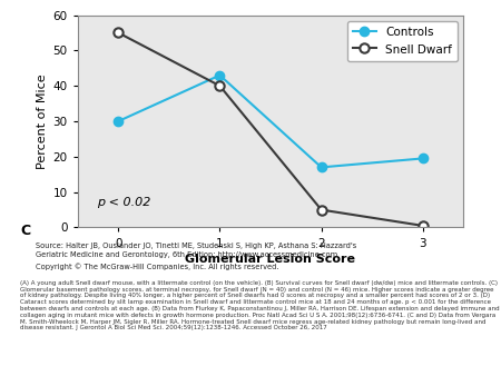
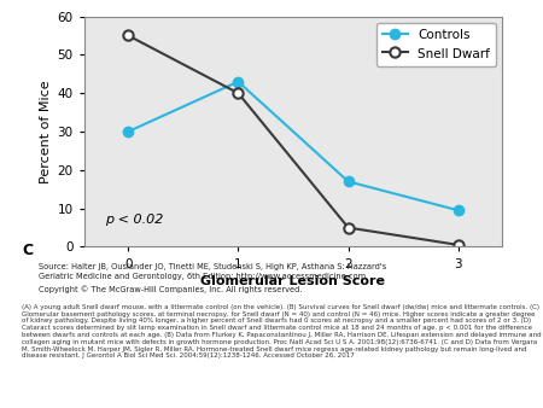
Controls/3: 19.5 -> 9.5
